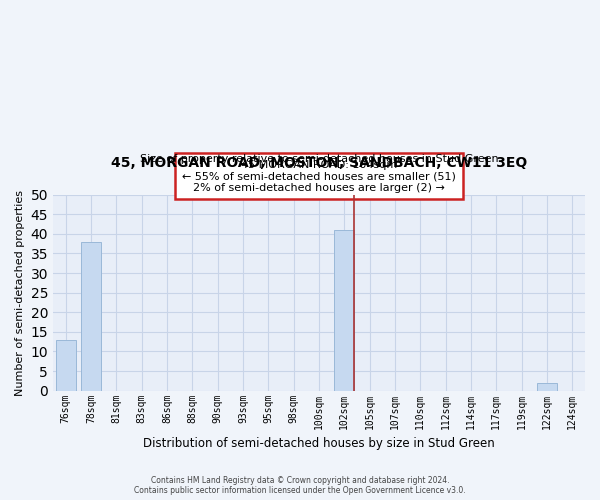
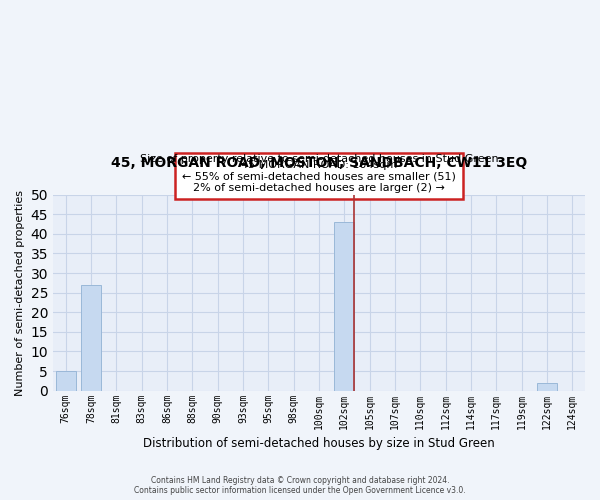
76sqm: 13 -> 5
78sqm: 38 -> 27
102sqm: 41 -> 43
